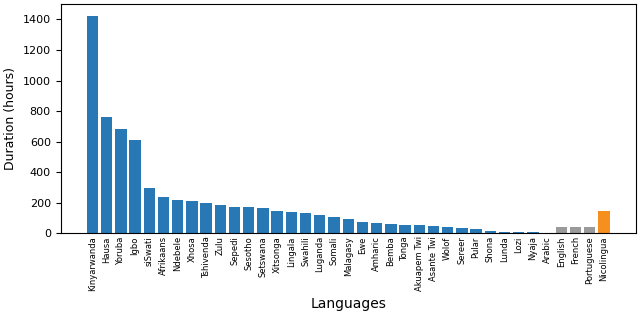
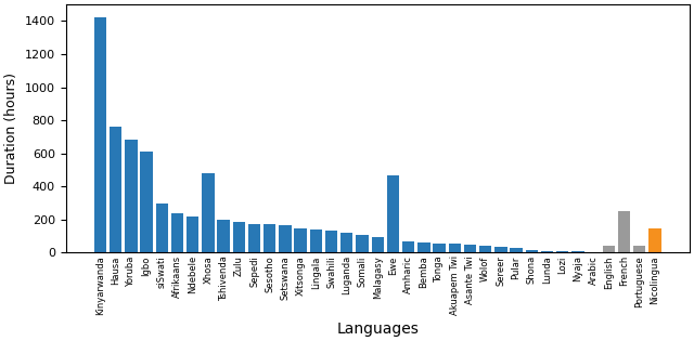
Xhosa: 210 -> 480
Ewe: 70 -> 470
French: 40 -> 250
